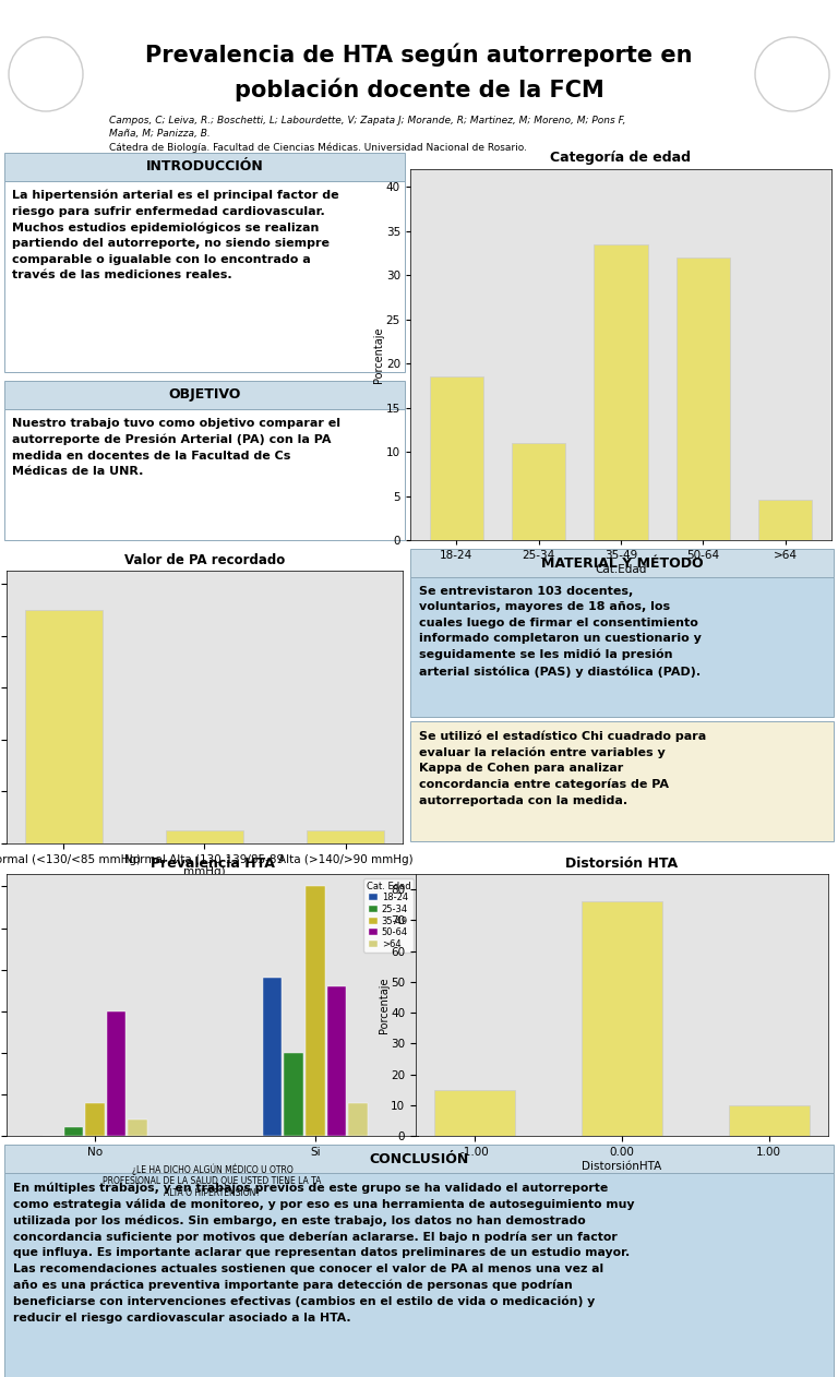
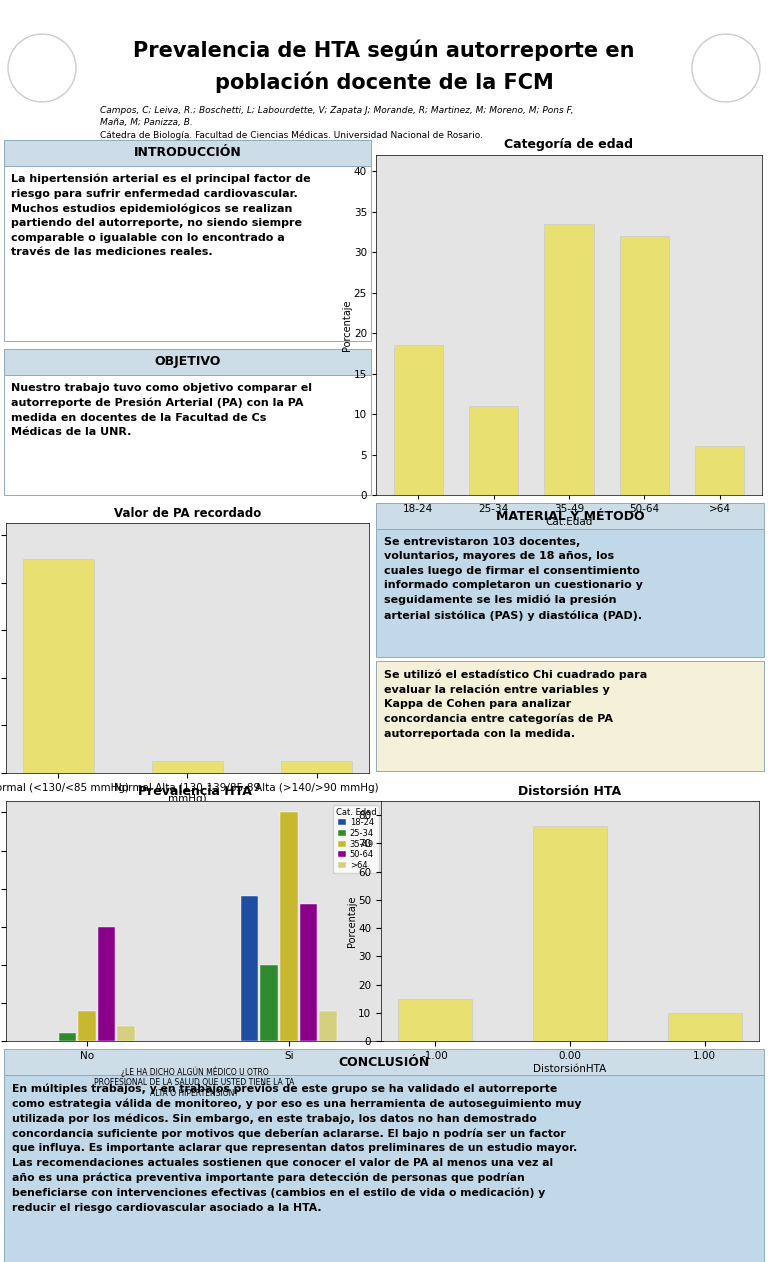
Categoría de edad/>64: 4.6 -> 6.0
